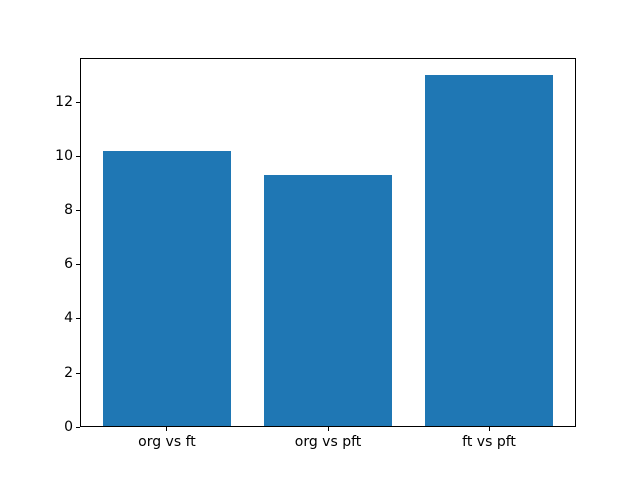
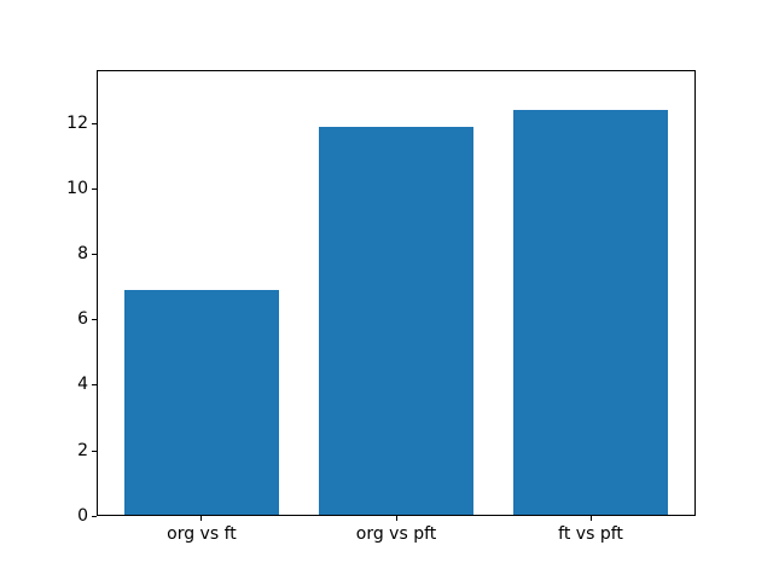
org vs ft: 10.2 -> 6.9
org vs pft: 9.3 -> 11.9
ft vs pft: 13.0 -> 12.4
